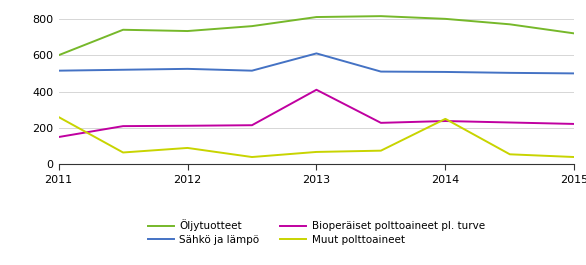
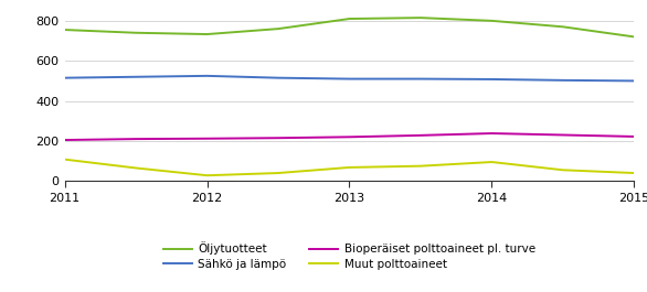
Öljytuotteet/2011: 600 -> 760
Bioperäiset polttoaineet pl. turve/2011: 150 -> 200
Muut polttoaineet/2011: 260 -> 110
Muut polttoaineet/2012: 90 -> 30
Sähkö ja lämpö/2013: 610 -> 510
Bioperäiset polttoaineet pl. turve/2013: 410 -> 220
Muut polttoaineet/2014: 250 -> 100
